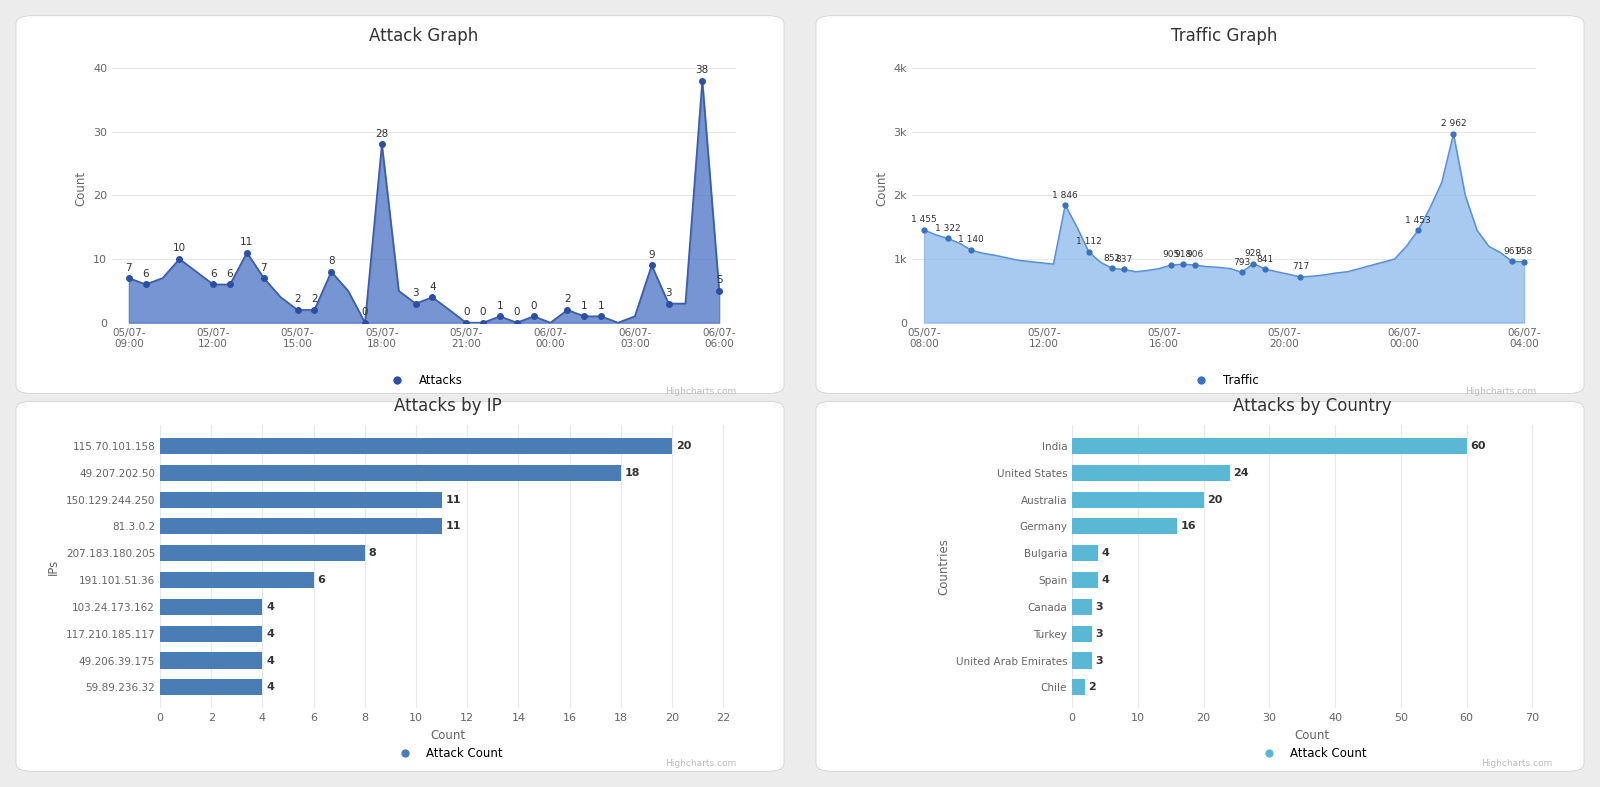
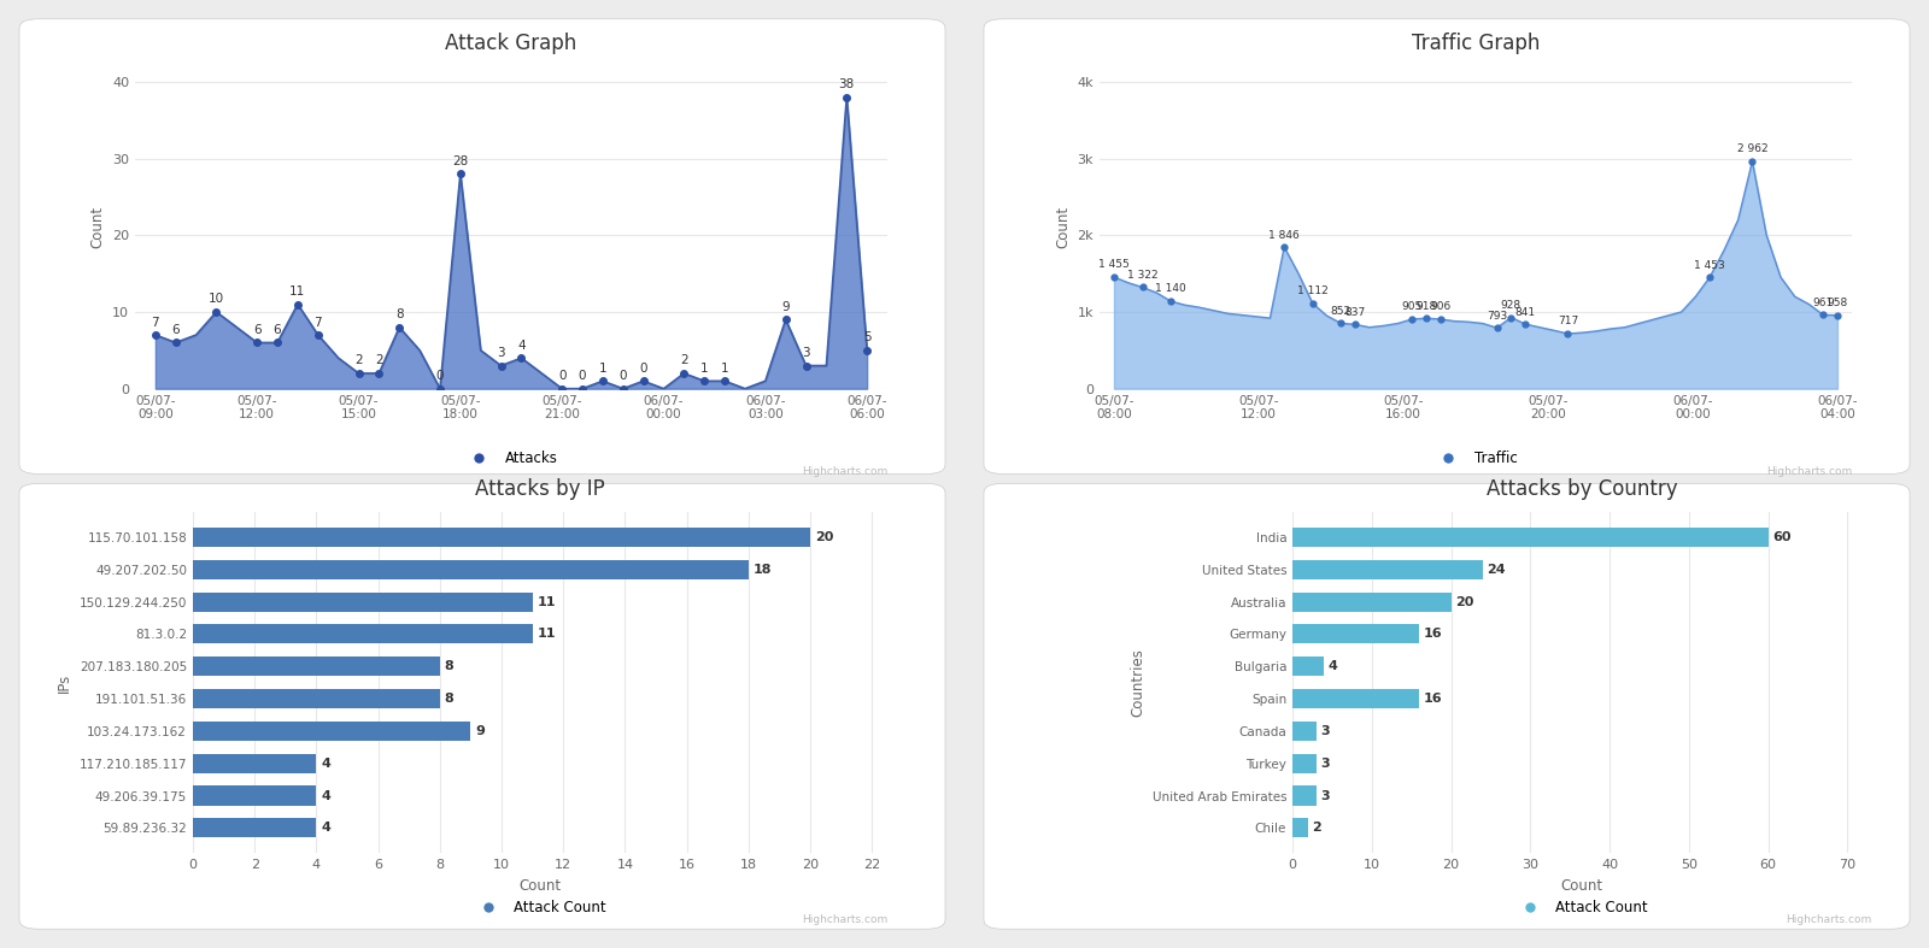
Attacks by IP/191.101.51.36: 6 -> 8
Attacks by IP/103.24.173.162: 4 -> 9
Attacks by Country/Spain: 4 -> 16
